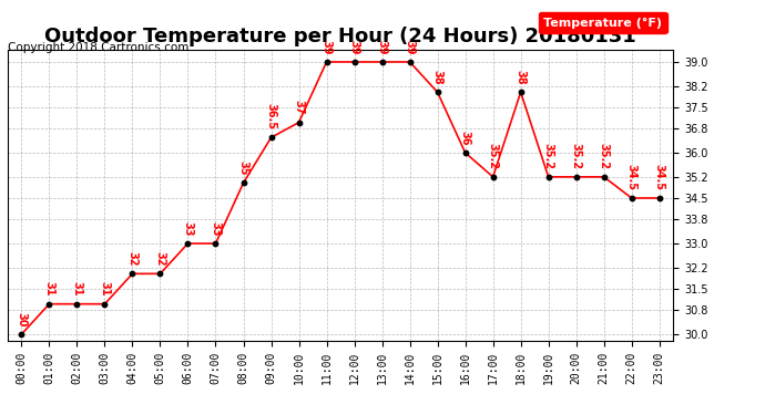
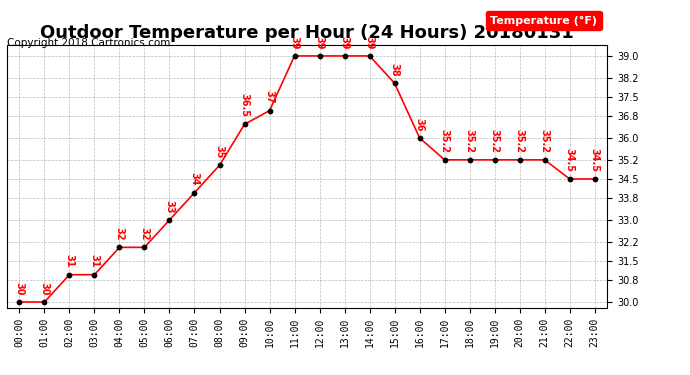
01:00: 31 -> 30
07:00: 33 -> 34
18:00: 38 -> 35.2
